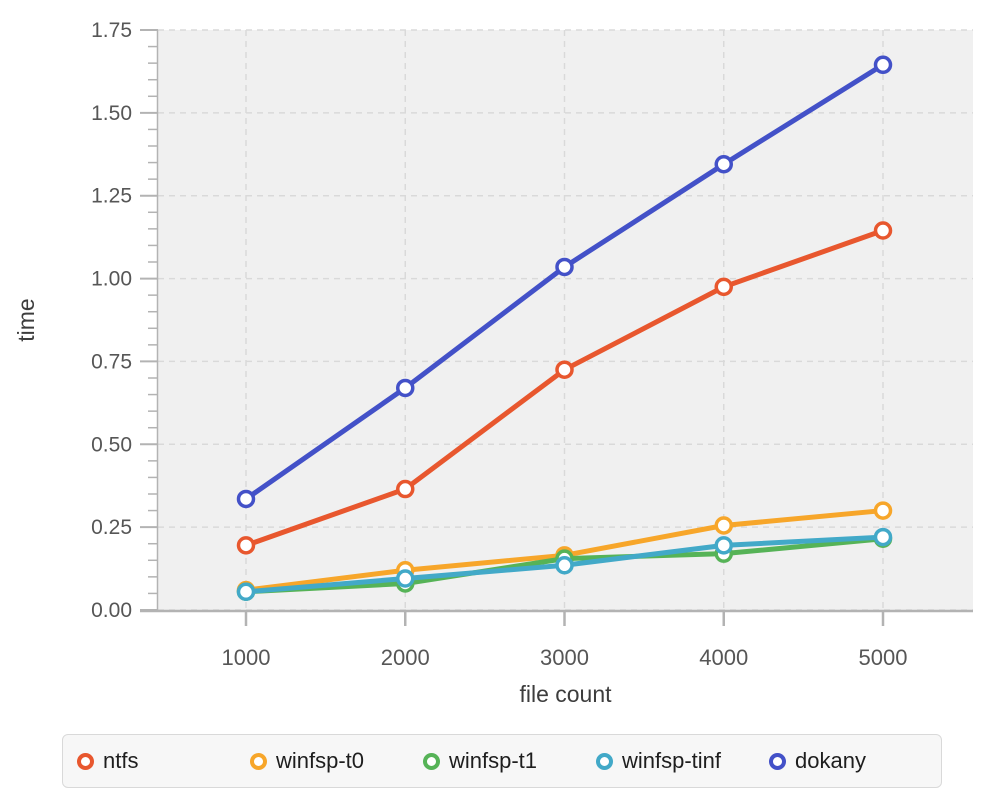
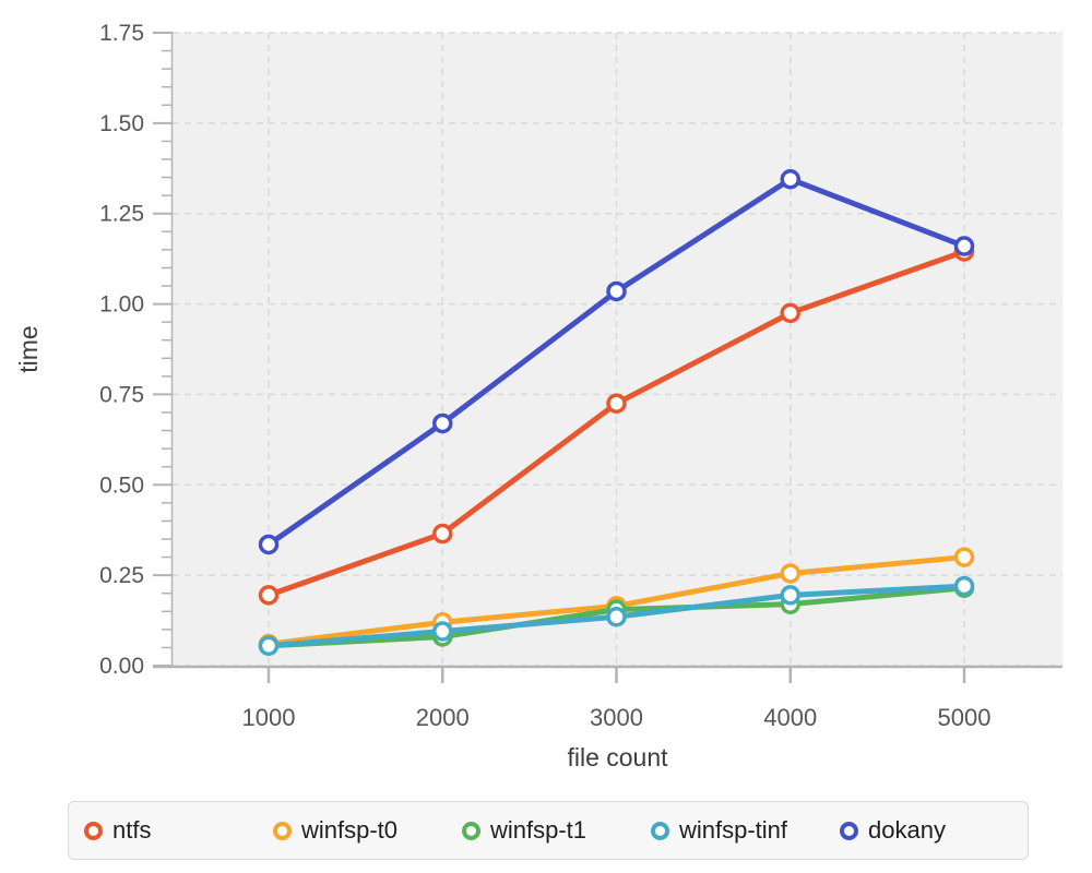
dokany/5000: 1.65 -> 1.16
